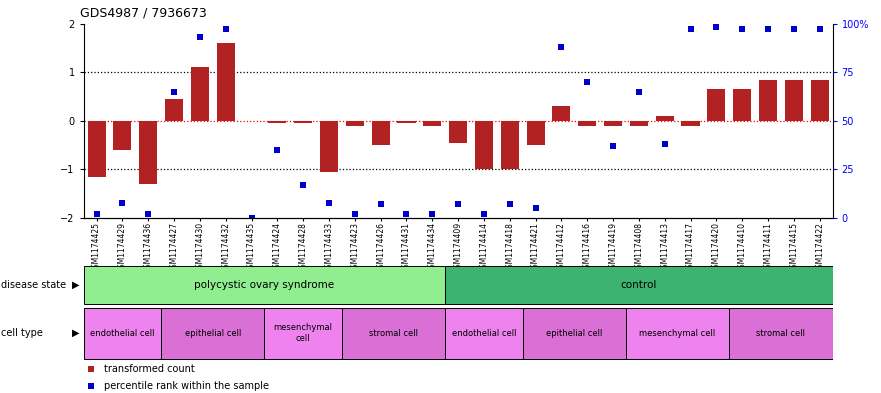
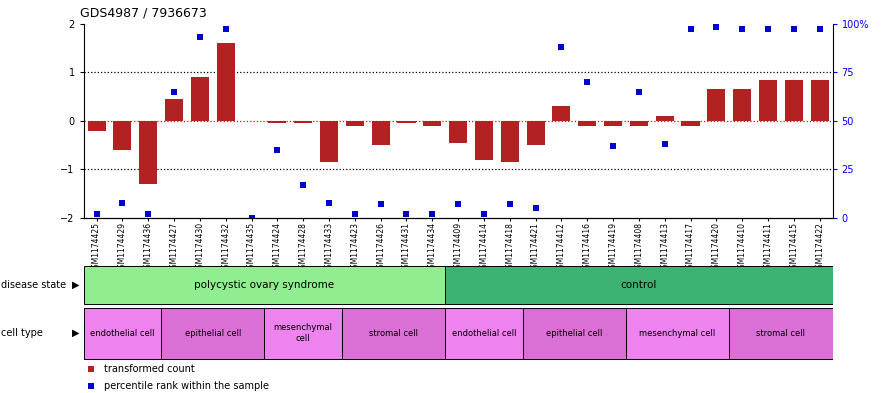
GSM1174425: -1.15 -> -0.20
GSM1174430: 1.10 -> 0.90
GSM1174433: -1.05 -> -0.85
GSM1174414: -1.00 -> -0.80
GSM1174418: -1.00 -> -0.85
